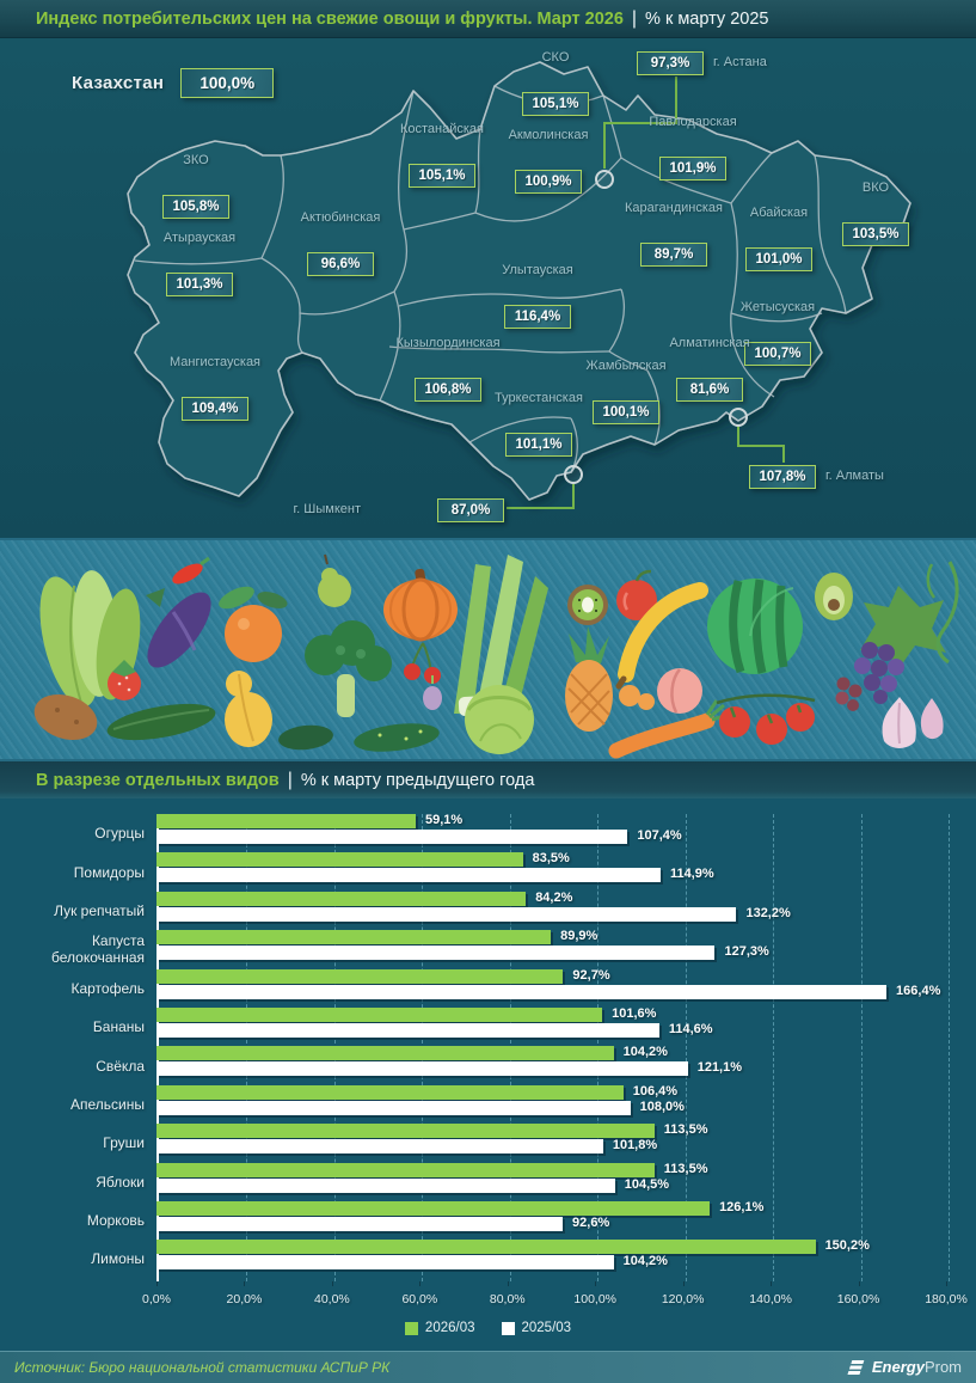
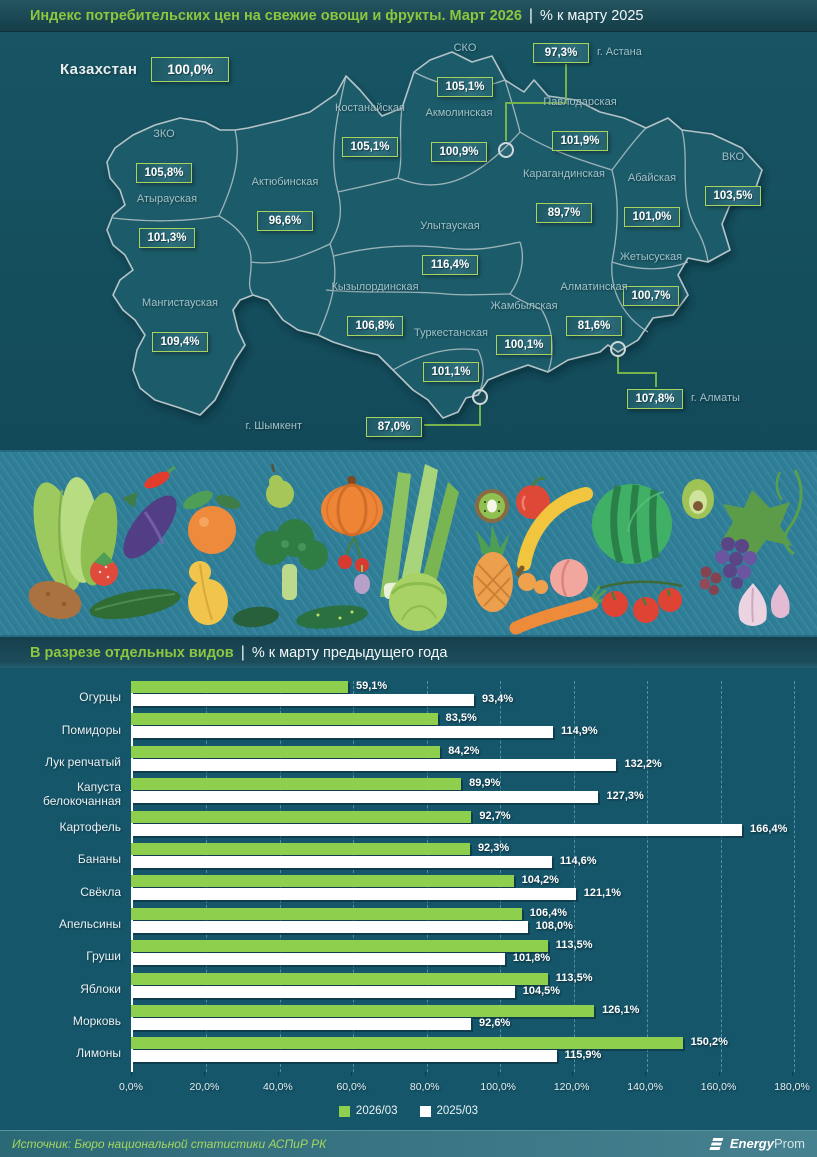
2025/03/Огурцы: 107,4% -> 93,4%
2026/03/Бананы: 101,6% -> 92,3%
2025/03/Лимоны: 104,2% -> 115,9%
